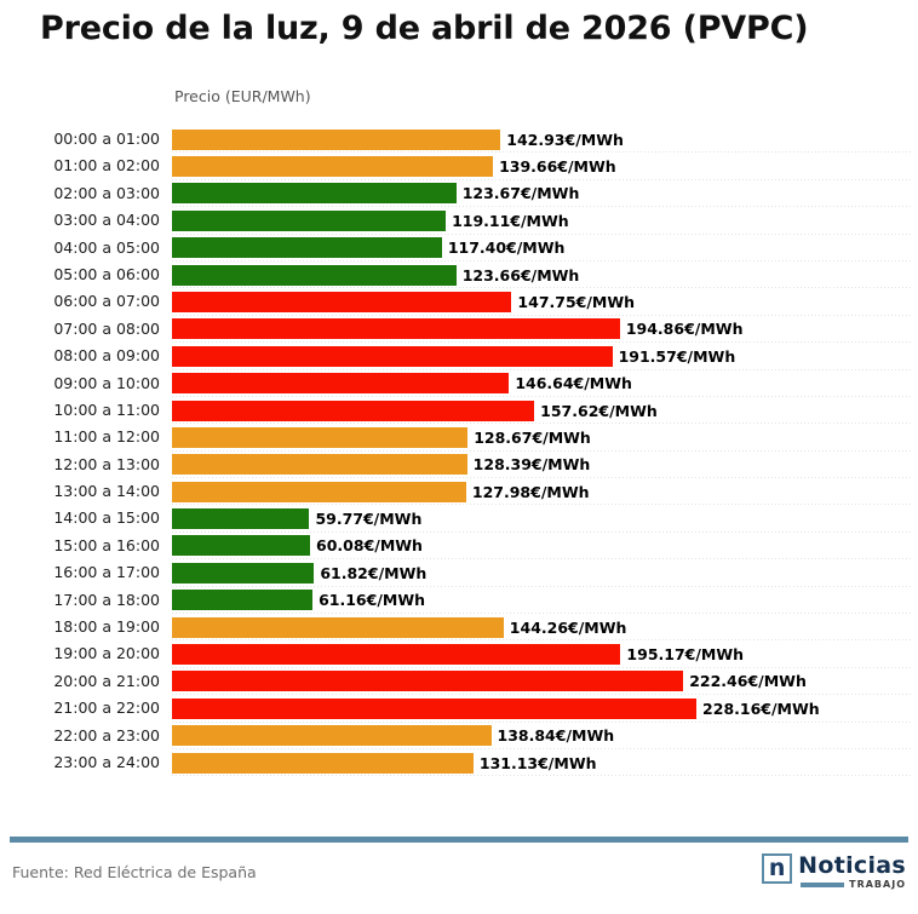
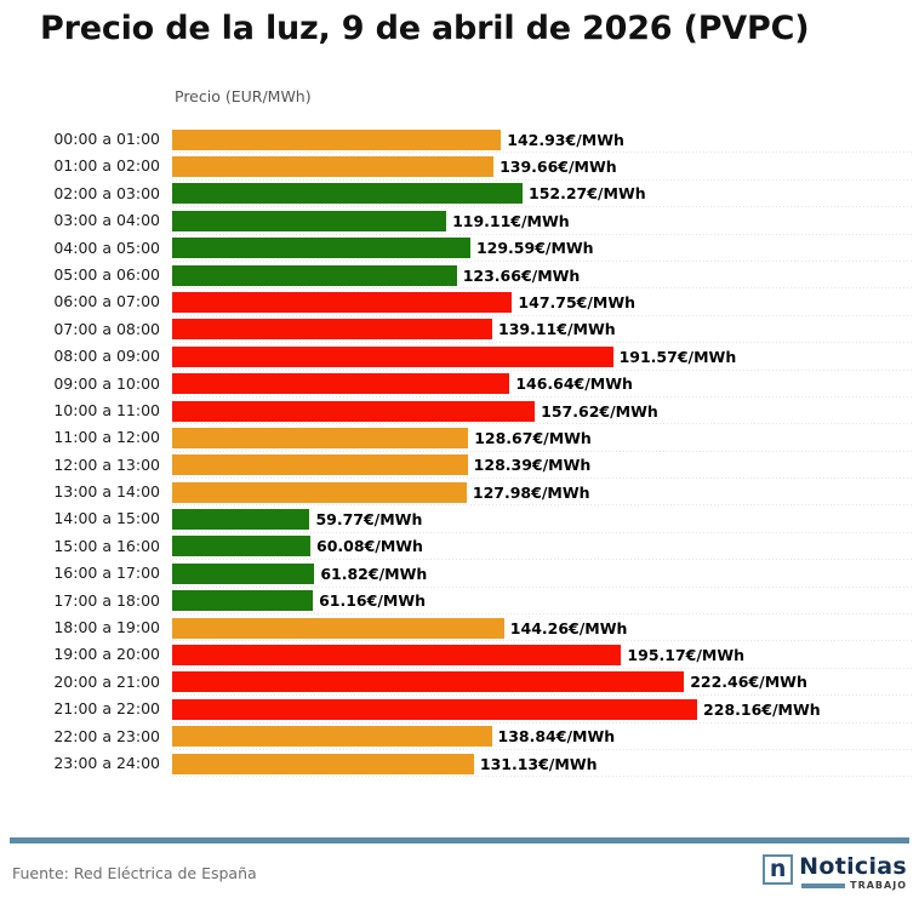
02:00 a 03:00: 123.67 -> 152.27
04:00 a 05:00: 117.40 -> 129.59
07:00 a 08:00: 194.86 -> 139.11
